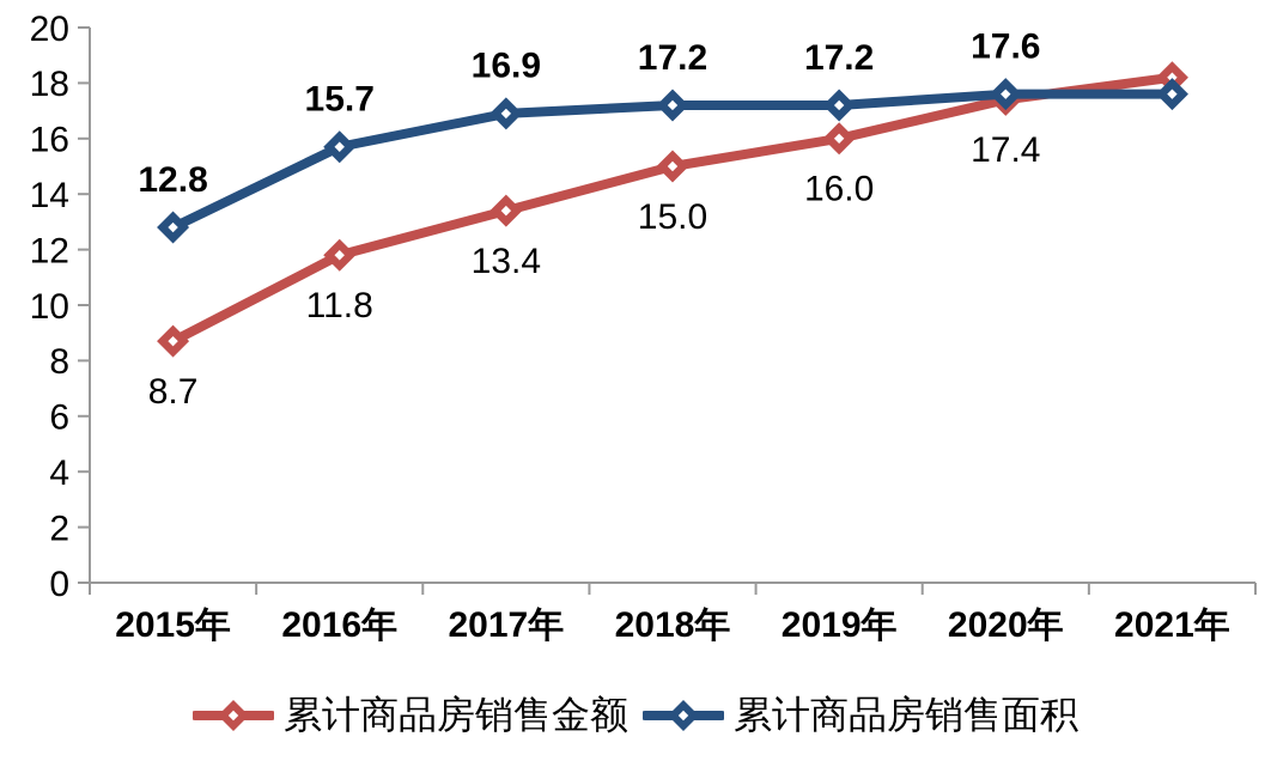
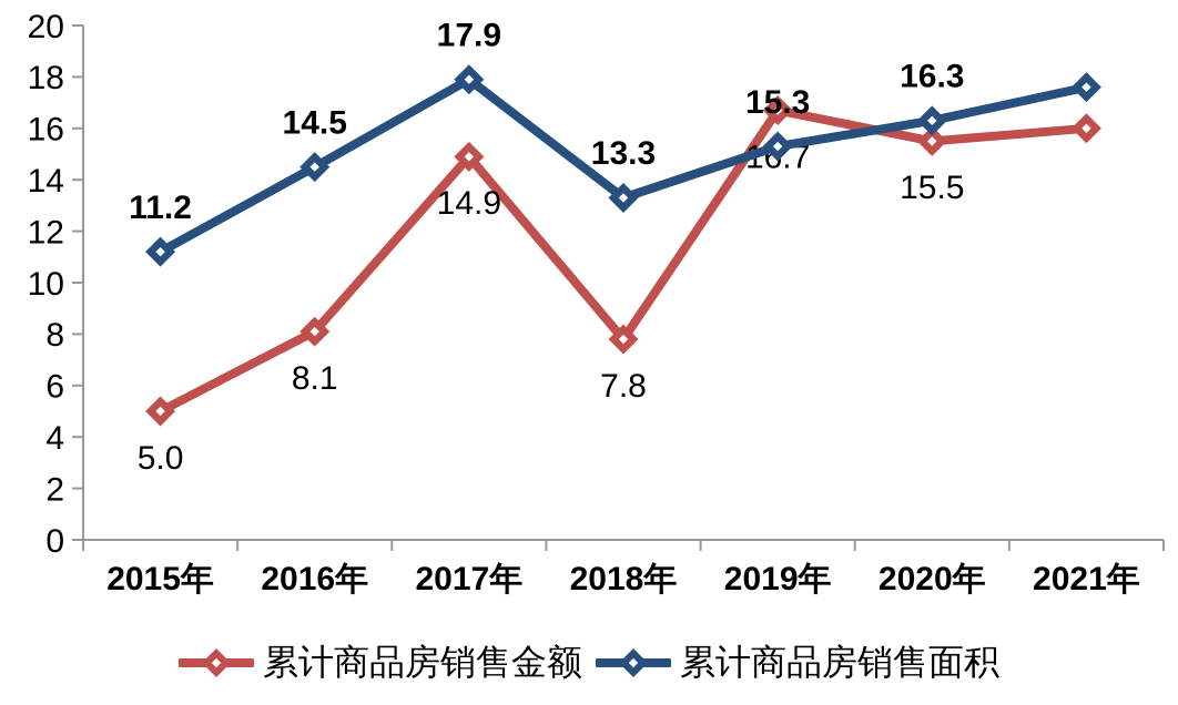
累计商品房销售金额/2015年: 8.7 -> 5.0
累计商品房销售面积/2015年: 12.8 -> 11.2
累计商品房销售金额/2016年: 11.8 -> 8.1
累计商品房销售面积/2016年: 15.7 -> 14.5
累计商品房销售金额/2017年: 13.4 -> 14.9
累计商品房销售面积/2017年: 16.9 -> 17.9
累计商品房销售金额/2018年: 15.0 -> 7.8
累计商品房销售面积/2018年: 17.2 -> 13.3
累计商品房销售金额/2019年: 16.0 -> 16.7
累计商品房销售面积/2019年: 17.2 -> 15.3
累计商品房销售金额/2020年: 17.4 -> 15.5
累计商品房销售面积/2020年: 17.6 -> 16.3
累计商品房销售金额/2021年: 18.2 -> 16.0
